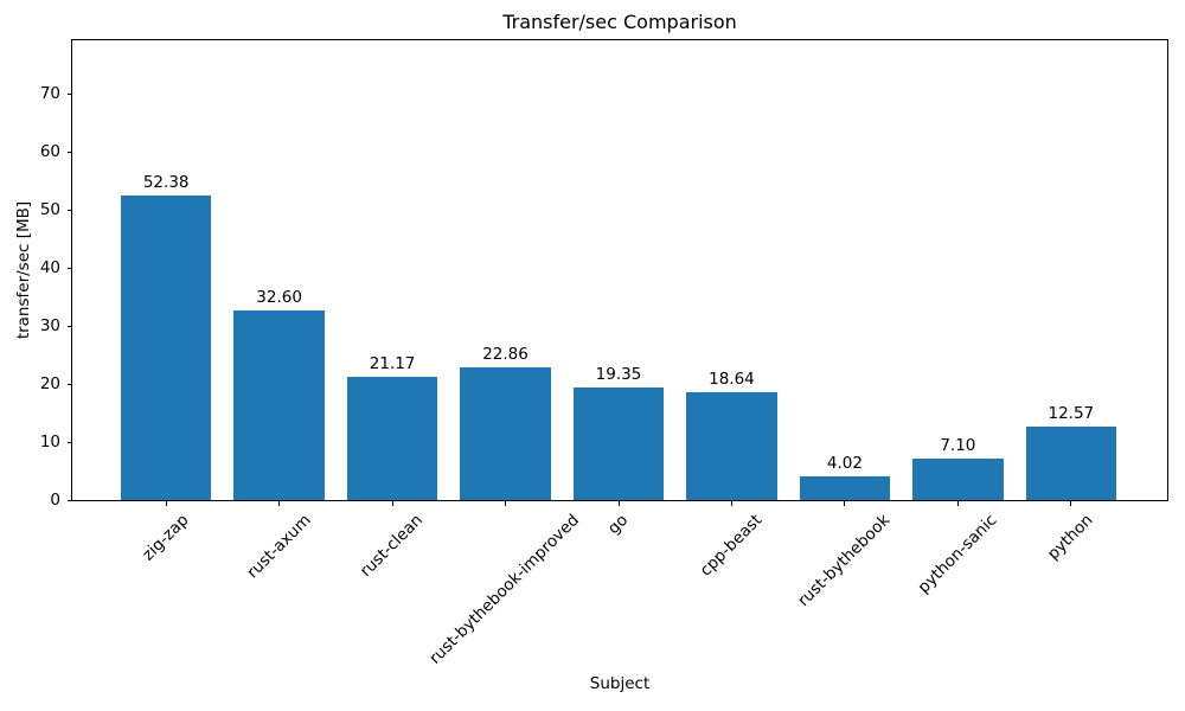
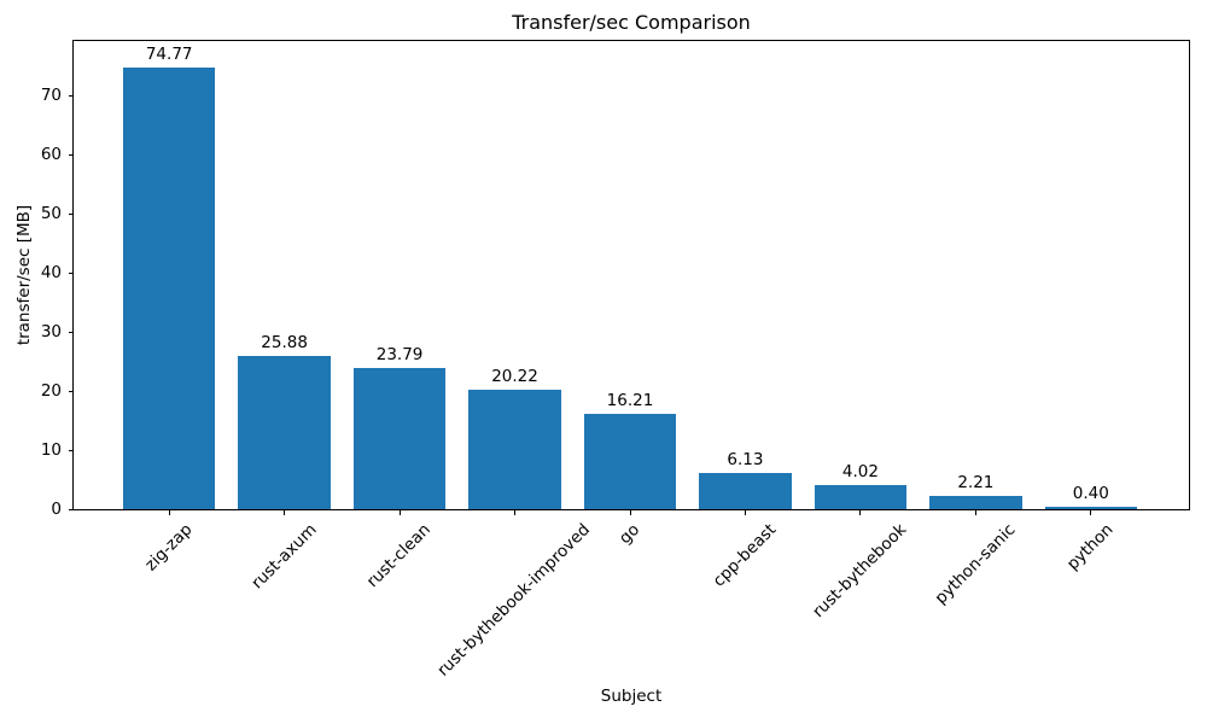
zig-zap: 52.38 -> 74.77
rust-axum: 32.60 -> 25.88
rust-clean: 21.17 -> 23.79
rust-bythebook-improved: 22.86 -> 20.22
go: 19.35 -> 16.21
cpp-beast: 18.64 -> 6.13
python-sanic: 7.10 -> 2.21
python: 12.57 -> 0.40
